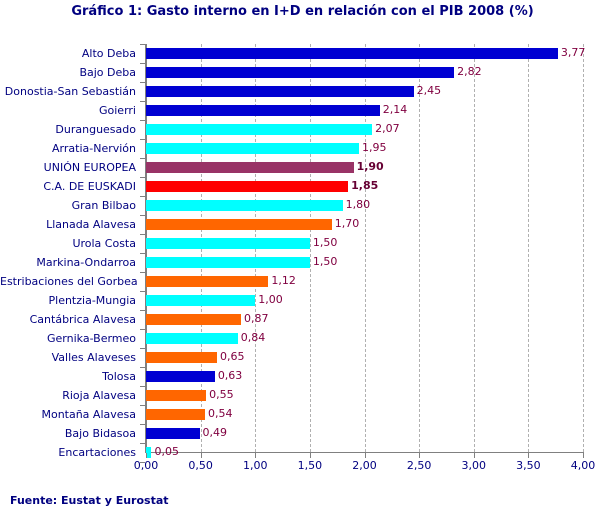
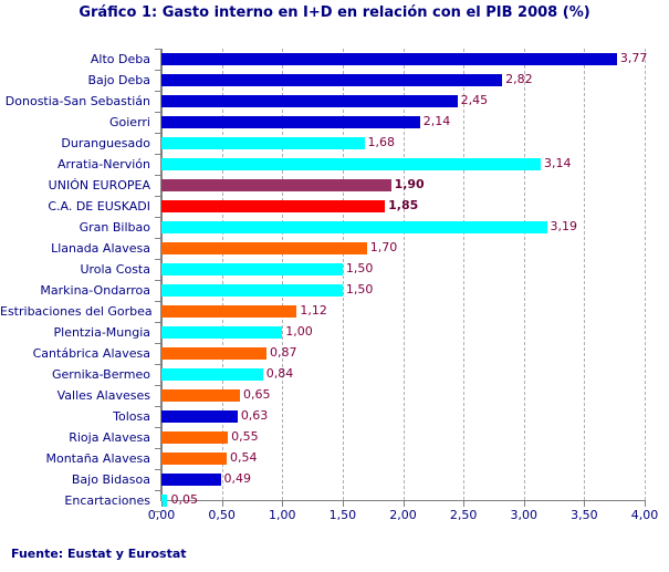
Duranguesado: 2,07 -> 1,68
Arratia-Nervión: 1,95 -> 3,14
Gran Bilbao: 1,80 -> 3,19
